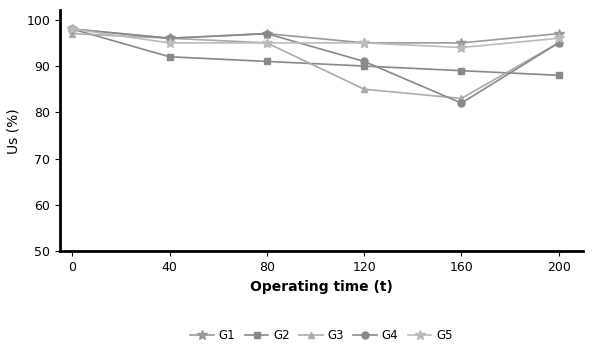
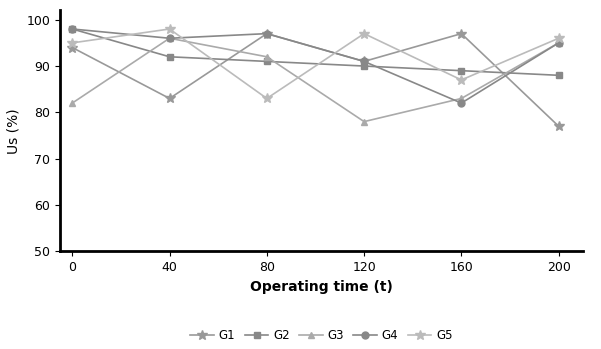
G1/0: 98 -> 94
G3/0: 97 -> 82
G5/0: 98 -> 95
G1/40: 96 -> 83
G5/40: 95 -> 98
G3/80: 95 -> 92
G5/80: 95 -> 83
G1/120: 95 -> 91
G3/120: 85 -> 78
G5/120: 95 -> 97
G1/160: 95 -> 97
G5/160: 94 -> 87
G1/200: 97 -> 77
